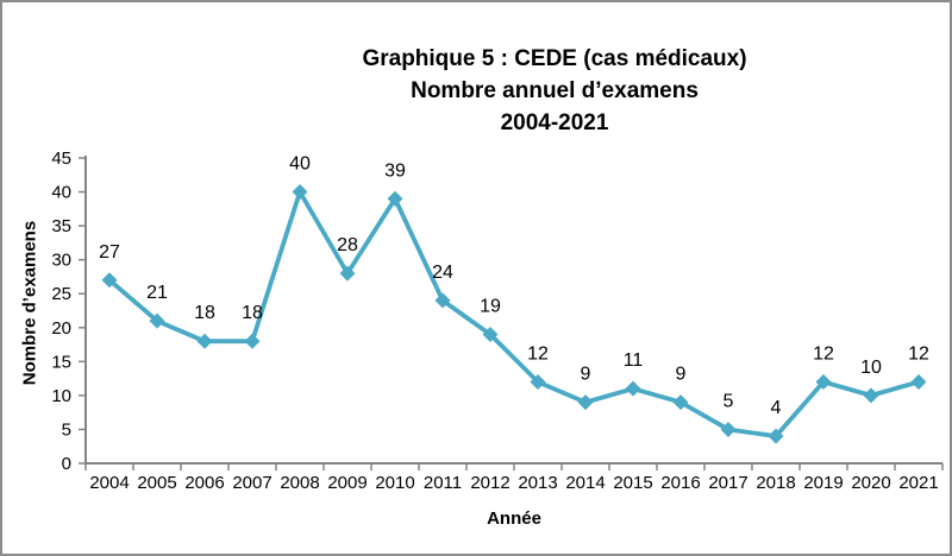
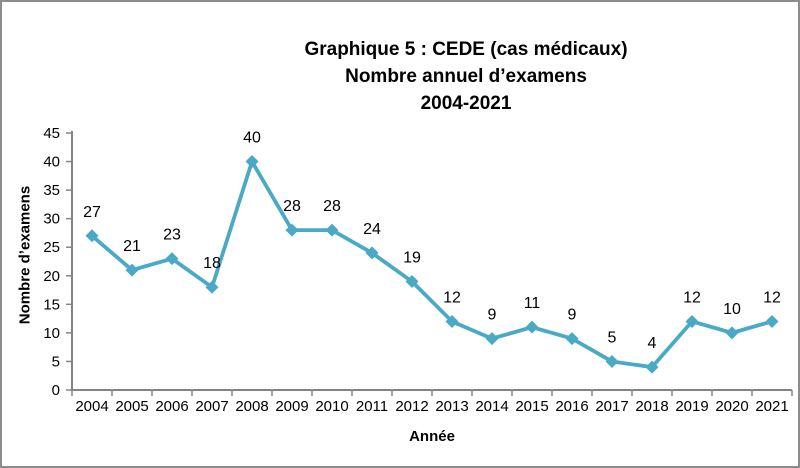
2006: 18 -> 23
2010: 39 -> 28
